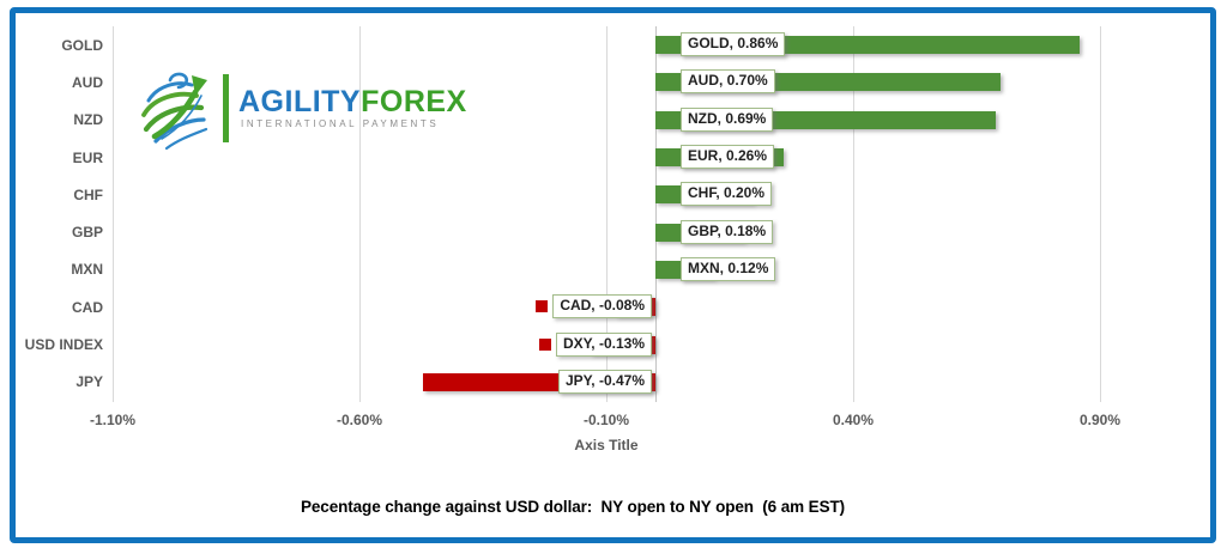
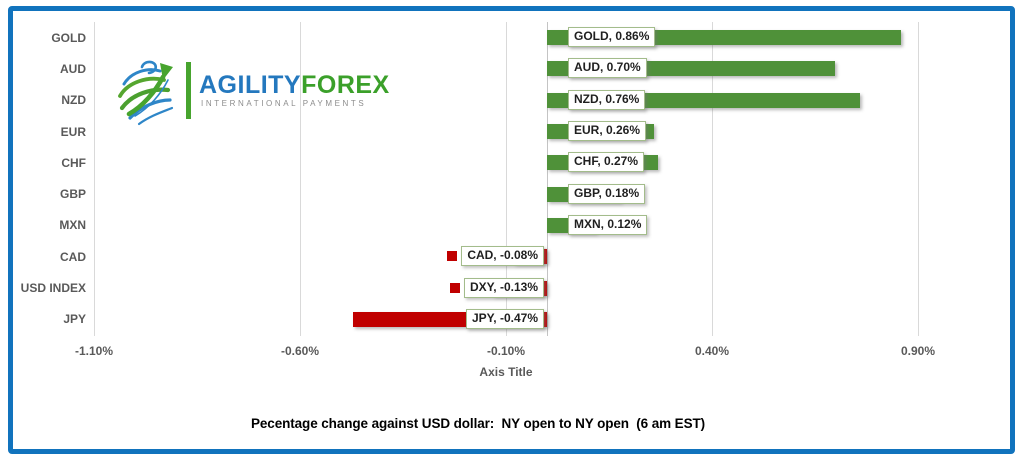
NZD: 0.69% -> 0.76%
CHF: 0.20% -> 0.27%
